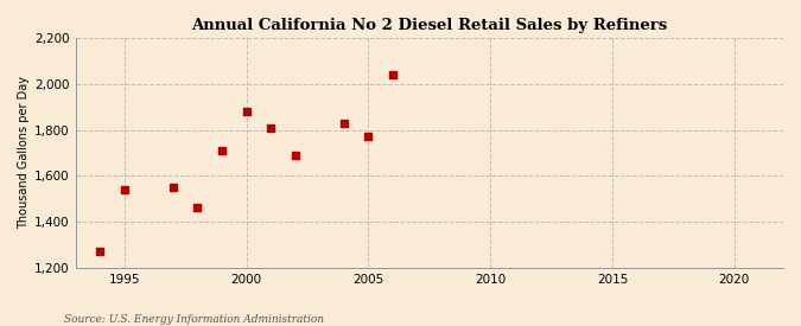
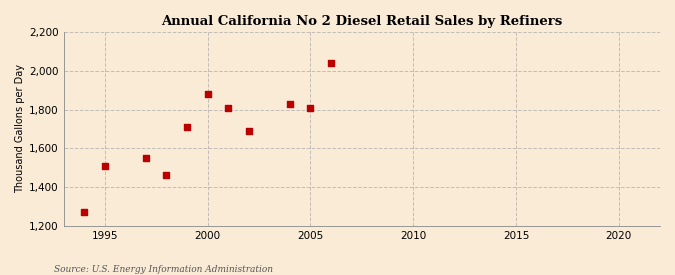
1995: 1,540 -> 1,510
2005: 1,770 -> 1,810
